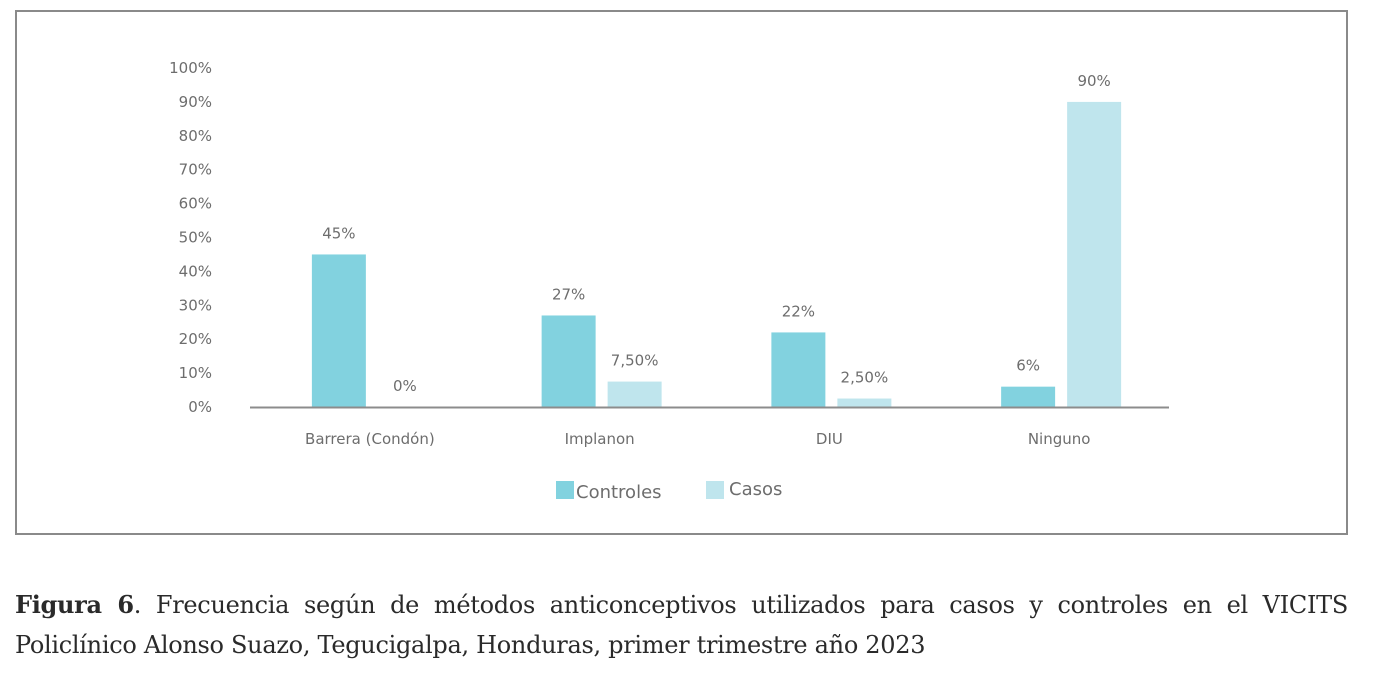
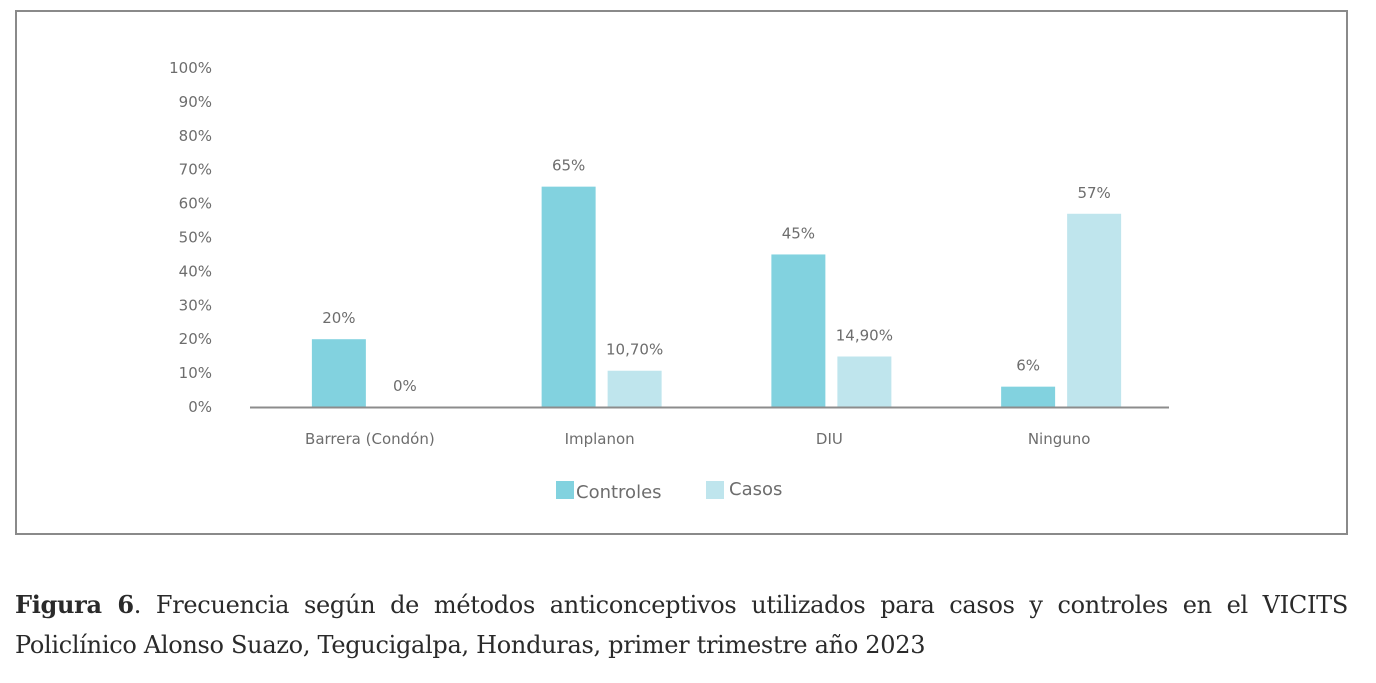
Controles/Barrera (Condón): 45% -> 20%
Controles/Implanon: 27% -> 65%
Casos/Implanon: 7,50% -> 10,70%
Controles/DIU: 22% -> 45%
Casos/DIU: 2,50% -> 14,90%
Casos/Ninguno: 90% -> 57%
